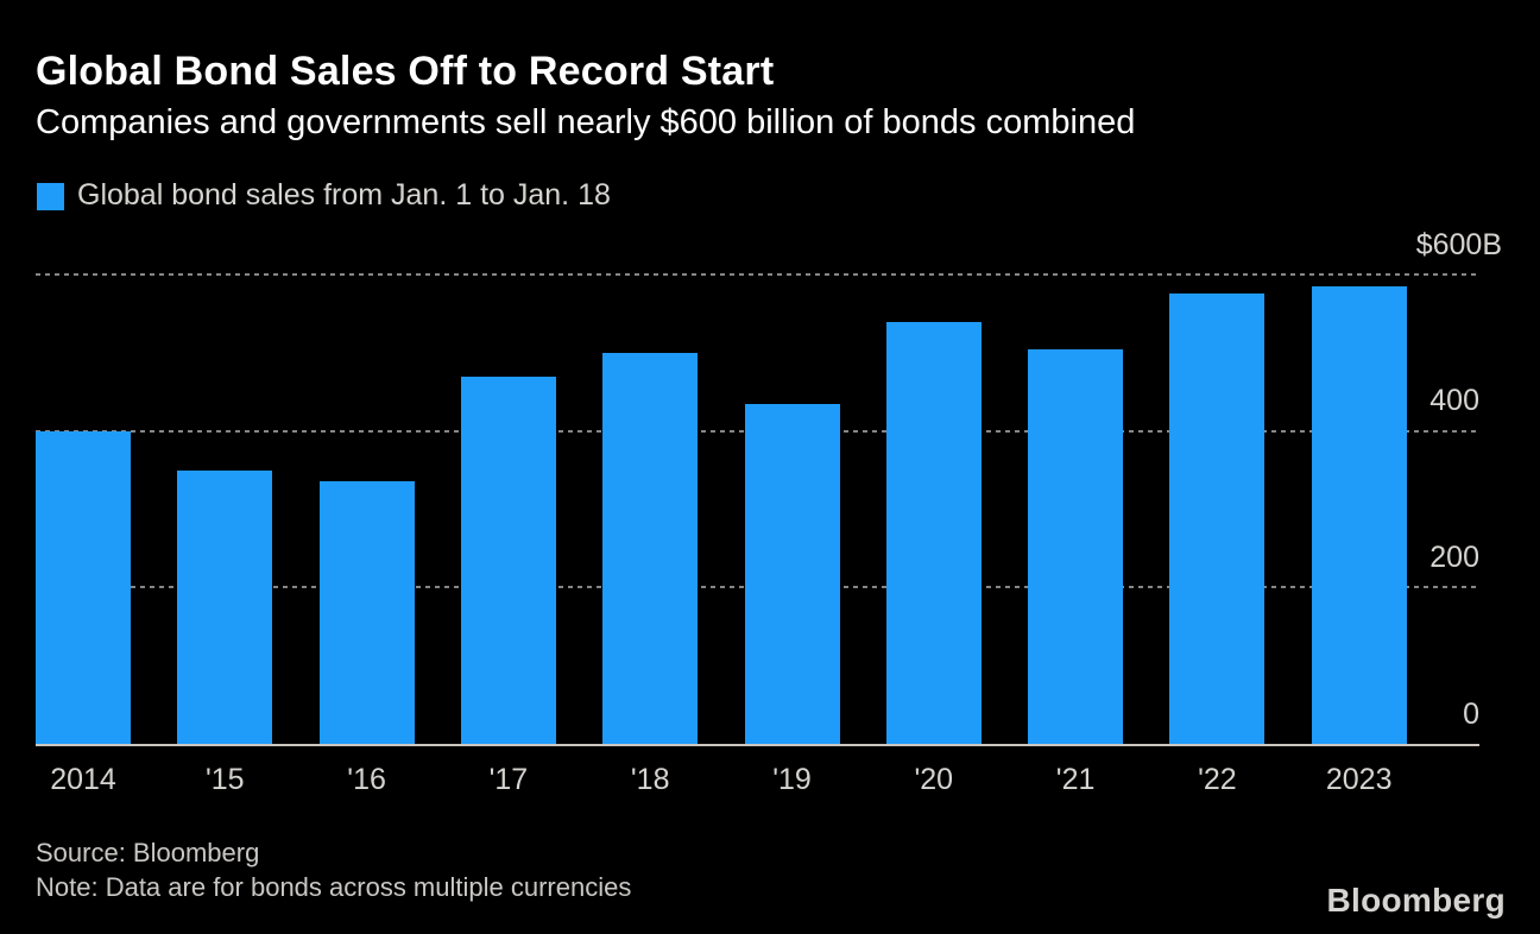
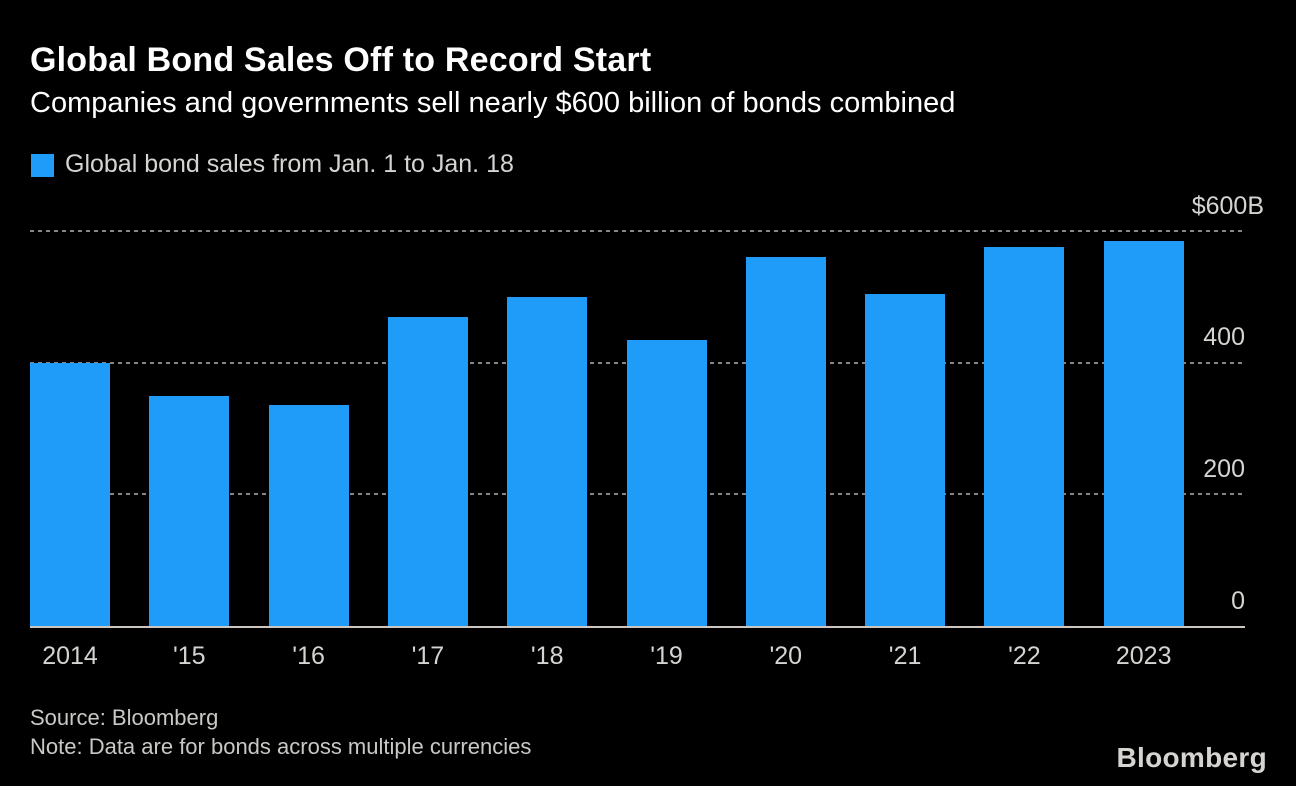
'20: 540 -> 560
